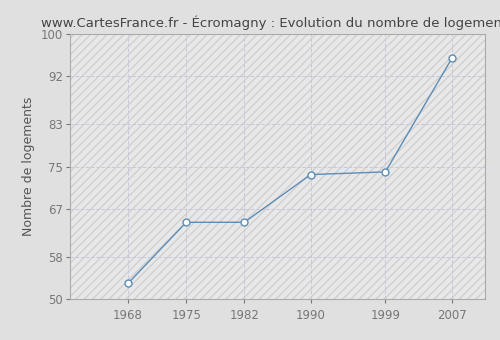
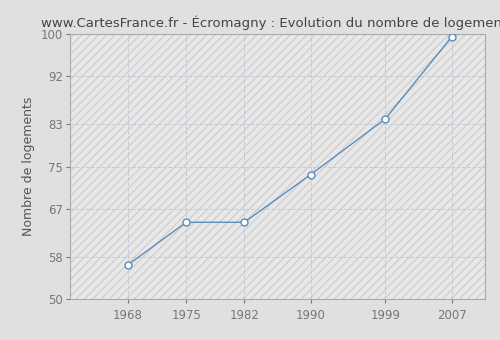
1968: 53.0 -> 56.5
1999: 74.0 -> 84.0
2007: 95.4 -> 99.5
